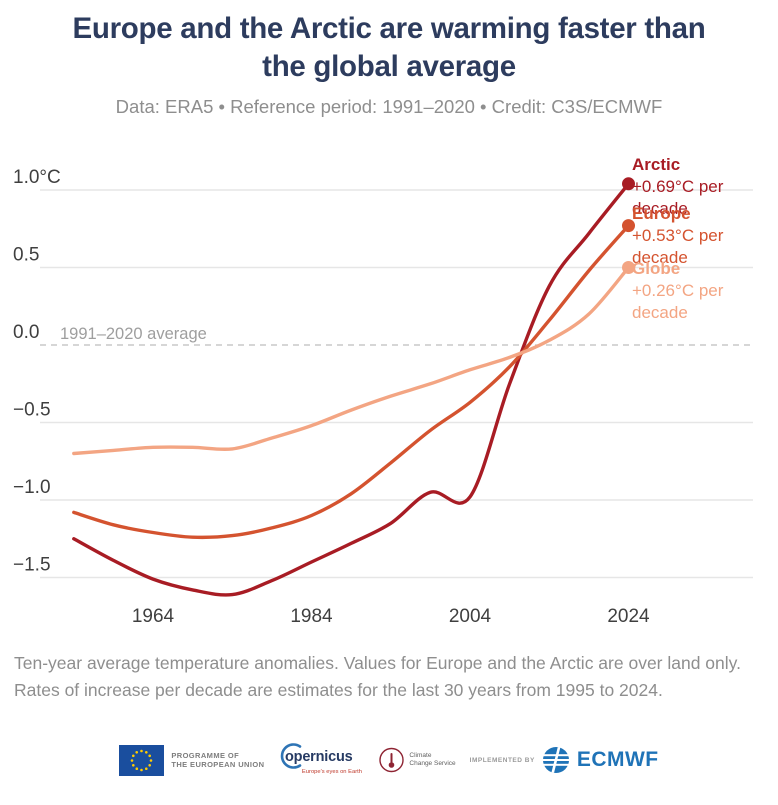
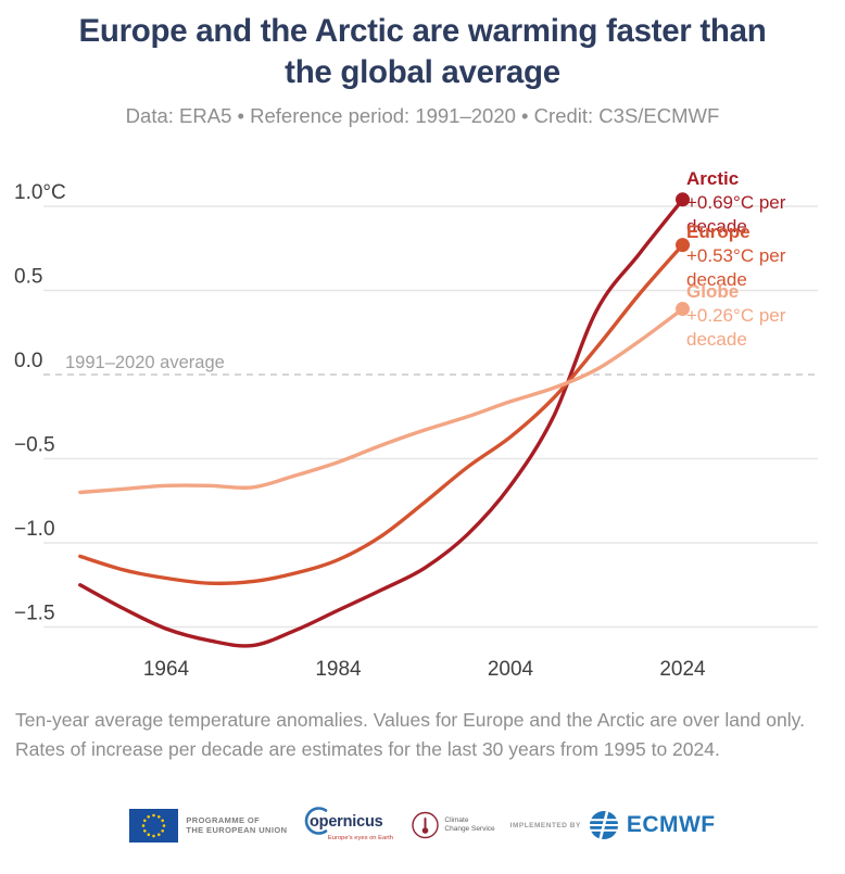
Arctic/2004: -0.98 -> -0.66
Globe/2024: 0.50 -> 0.39
